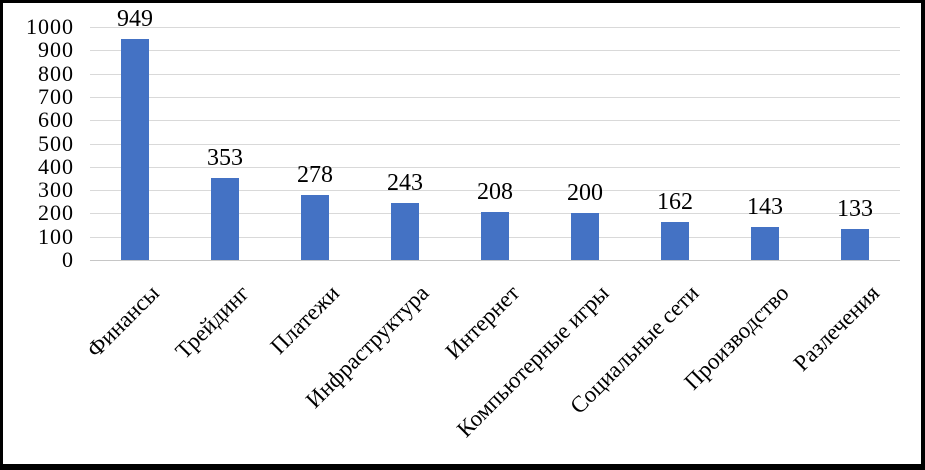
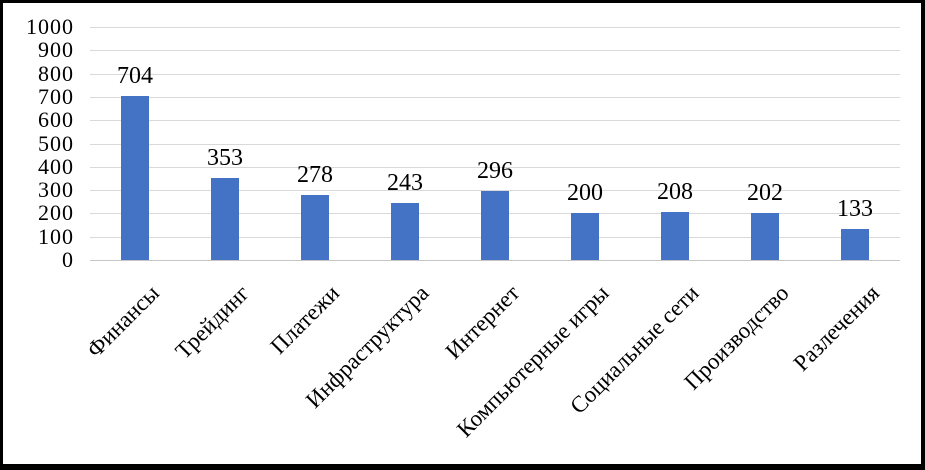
Финансы: 949 -> 704
Интернет: 208 -> 296
Социальные сети: 162 -> 208
Производство: 143 -> 202
